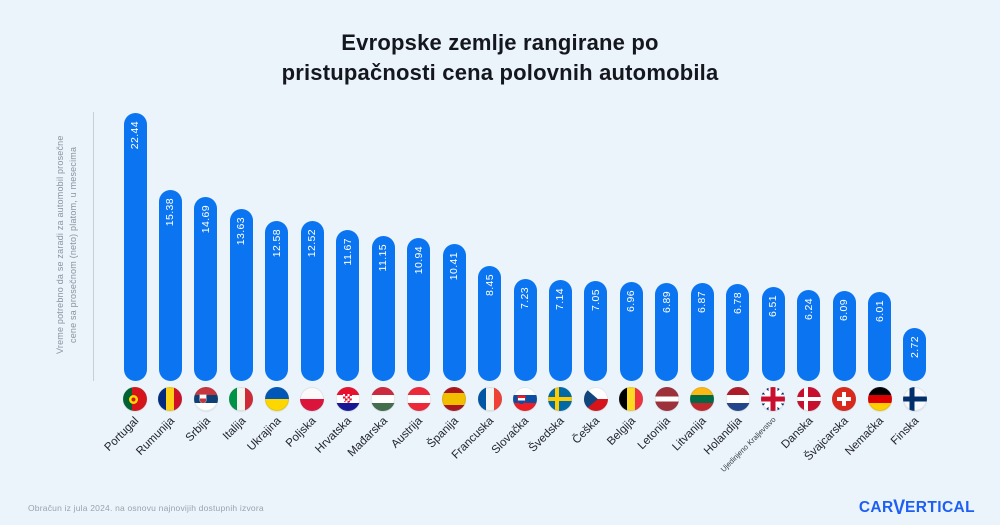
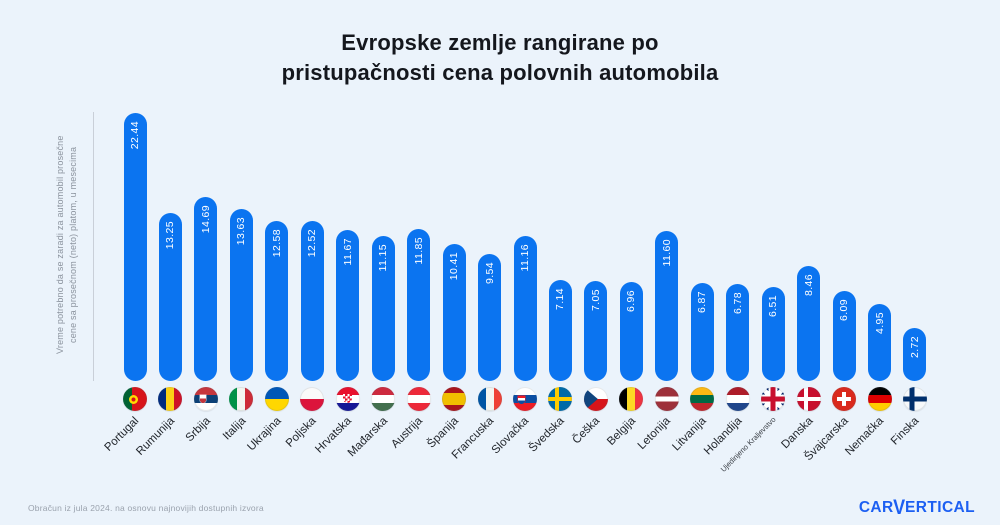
Rumunija: 15.38 -> 13.25
Austrija: 10.94 -> 11.85
Francuska: 8.45 -> 9.54
Slovačka: 7.23 -> 11.16
Letonija: 6.89 -> 11.60
Danska: 6.24 -> 8.46
Nemačka: 6.01 -> 4.95
